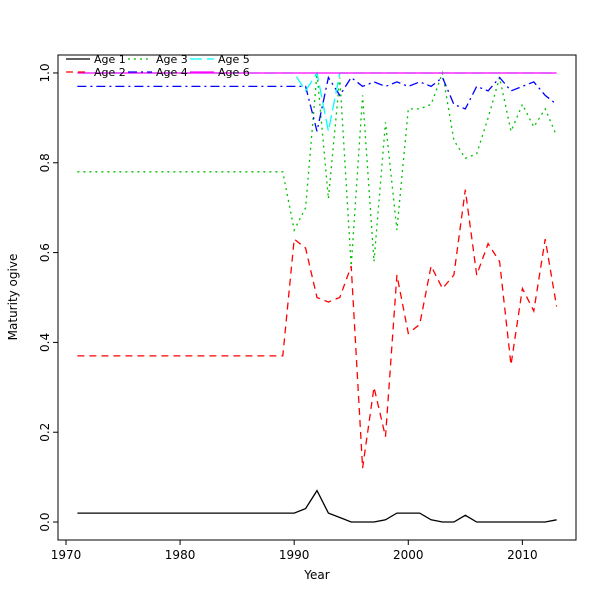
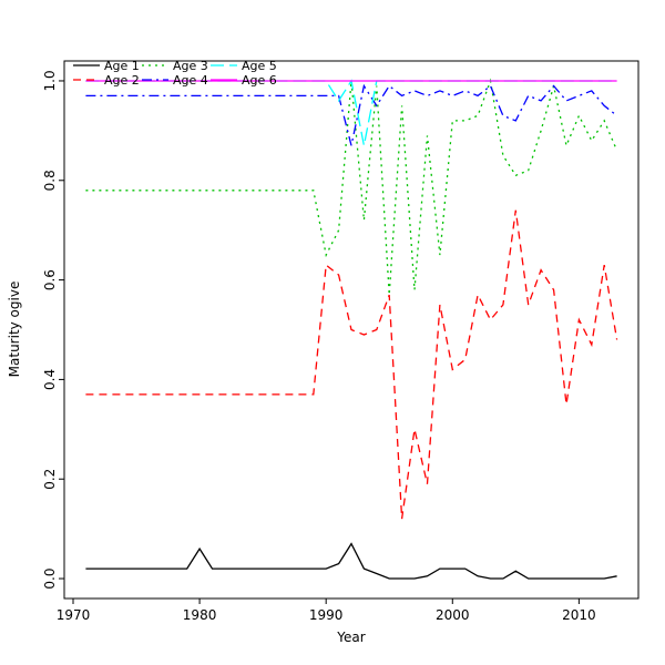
Age 1/1980: 0.02 -> 0.06
